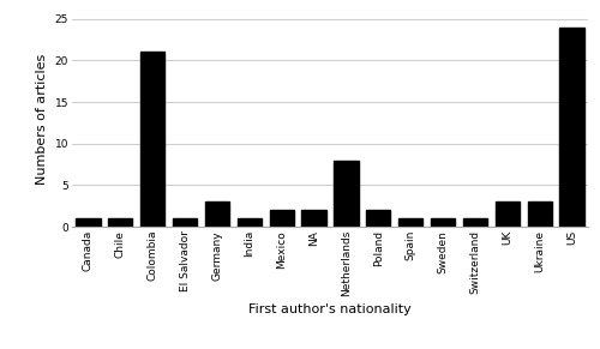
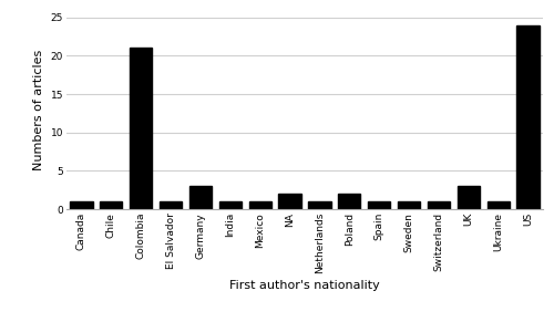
Mexico: 2 -> 1
Netherlands: 8 -> 1
Ukraine: 3 -> 1
